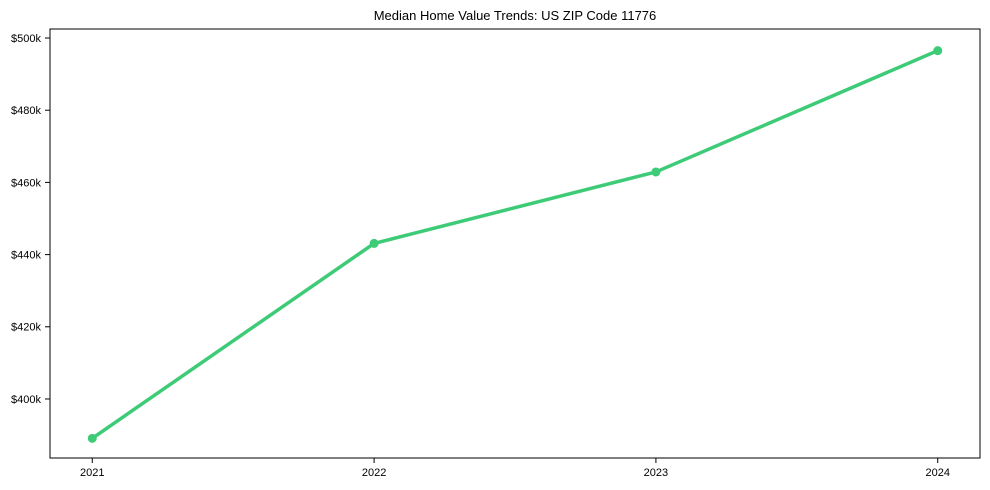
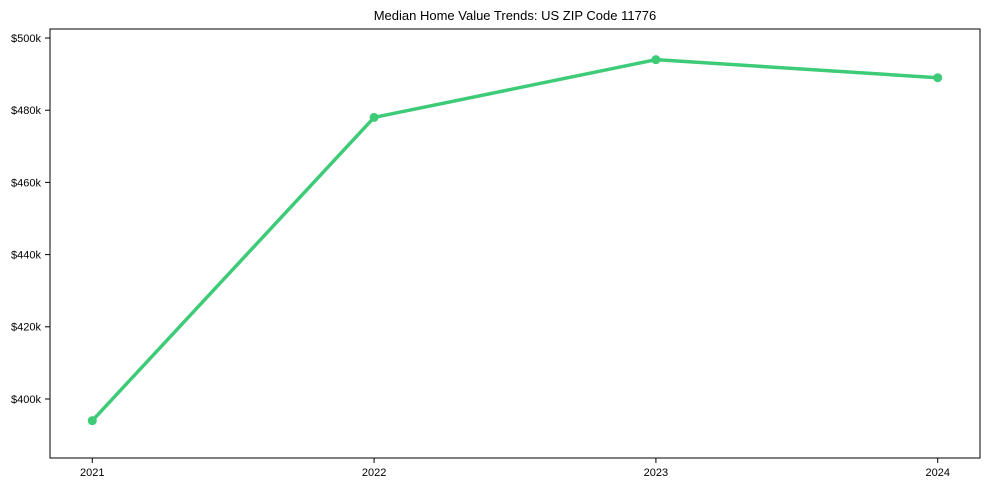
2021: $389k -> $394k
2022: $443k -> $478k
2023: $463k -> $494k
2024: $496k -> $489k
